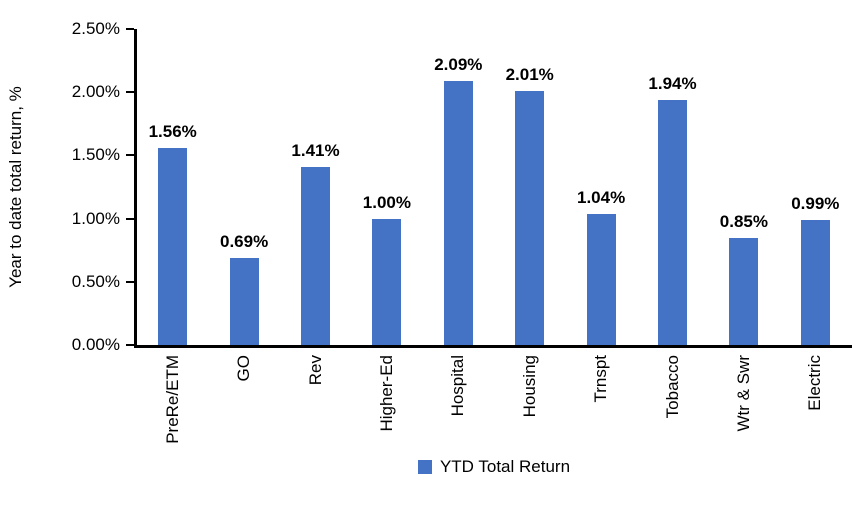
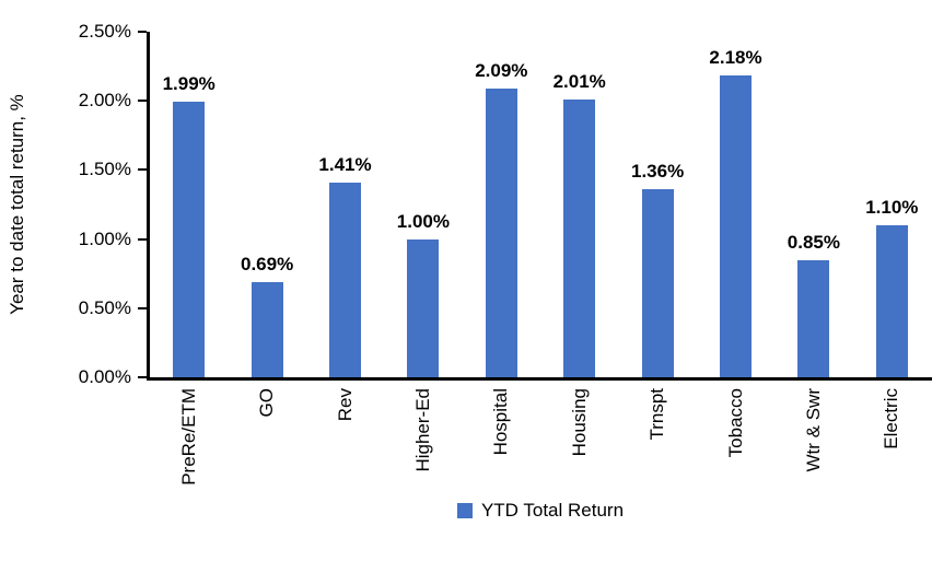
PreRe/ETM: 1.56% -> 1.99%
Trnspt: 1.04% -> 1.36%
Tobacco: 1.94% -> 2.18%
Electric: 0.99% -> 1.10%
